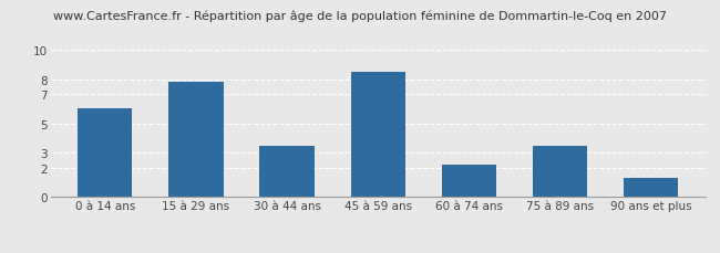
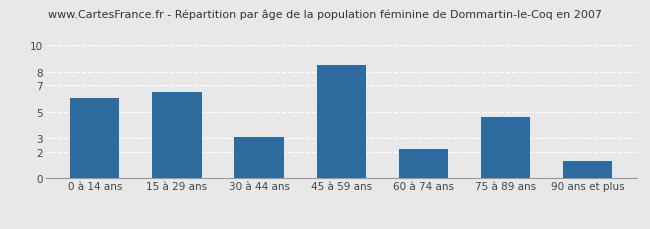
15 à 29 ans: 7.8 -> 6.5
30 à 44 ans: 3.5 -> 3.1
75 à 89 ans: 3.5 -> 4.6
